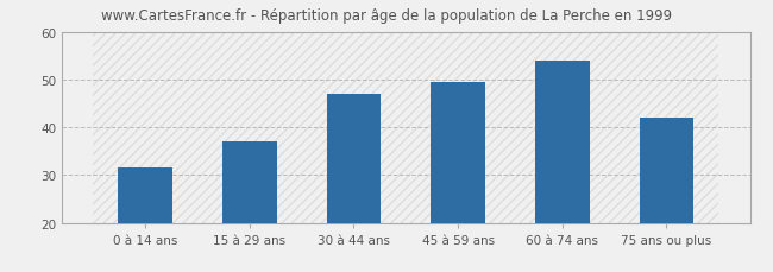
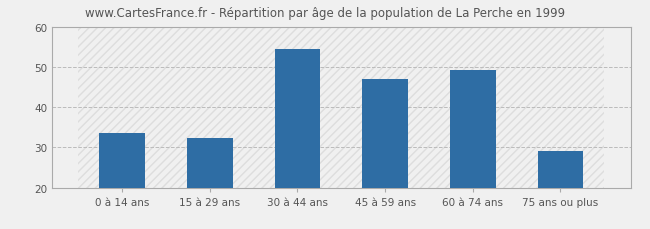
0 à 14 ans: 31.5 -> 33.5
15 à 29 ans: 37.0 -> 32.2
30 à 44 ans: 47.0 -> 54.5
45 à 59 ans: 49.5 -> 47.0
60 à 74 ans: 54.0 -> 49.1
75 ans ou plus: 42.0 -> 29.1
